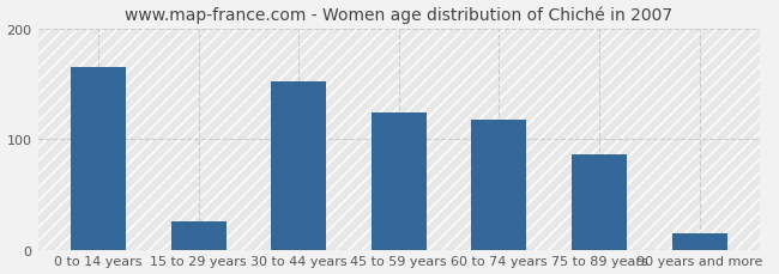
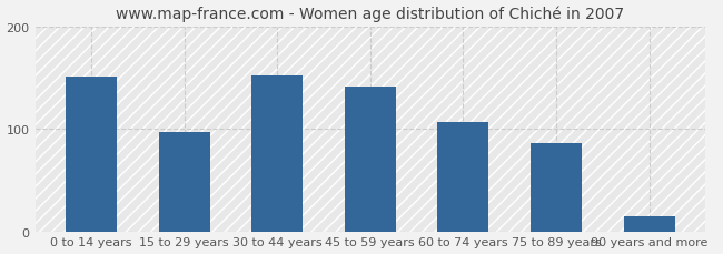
0 to 14 years: 166 -> 152
15 to 29 years: 26 -> 97
45 to 59 years: 124 -> 142
60 to 74 years: 118 -> 107
